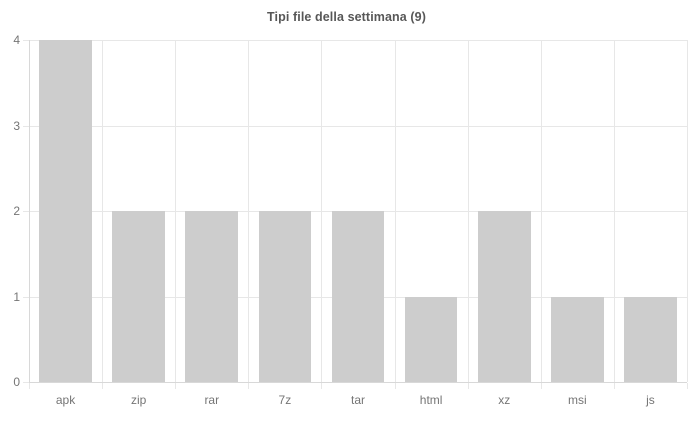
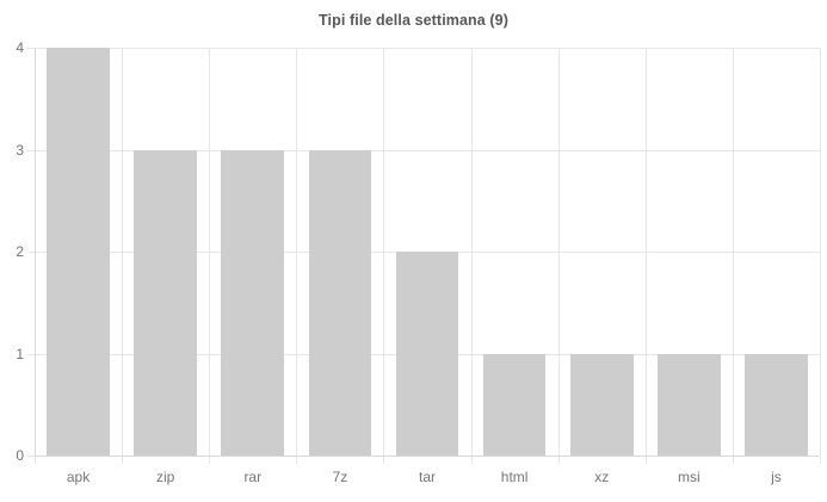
zip: 2 -> 3
rar: 2 -> 3
7z: 2 -> 3
xz: 2 -> 1
